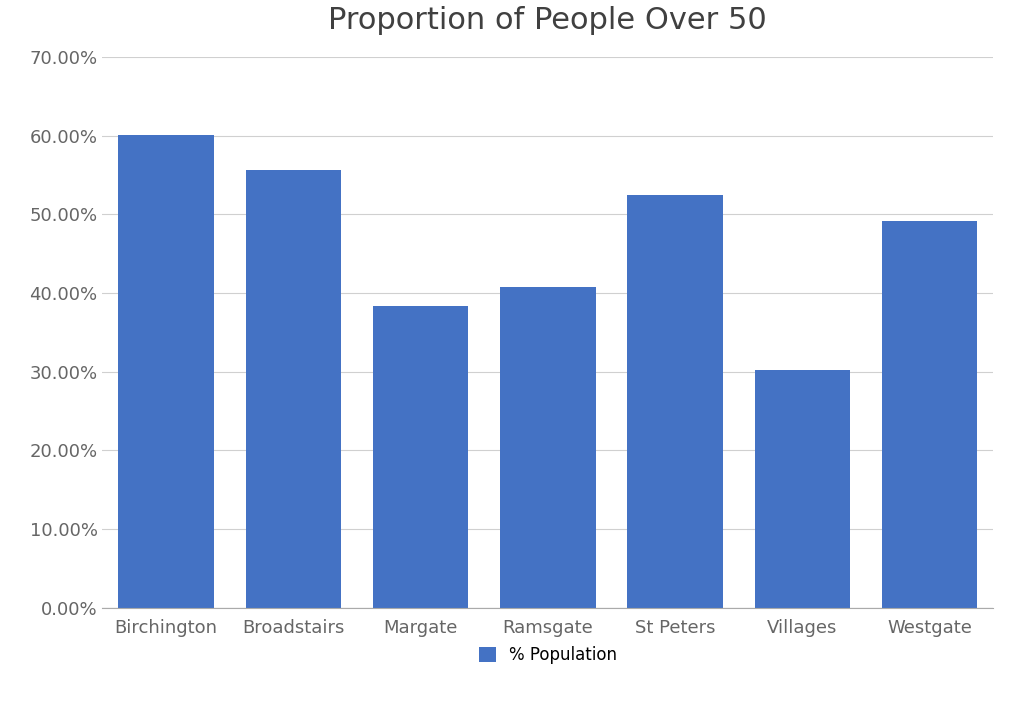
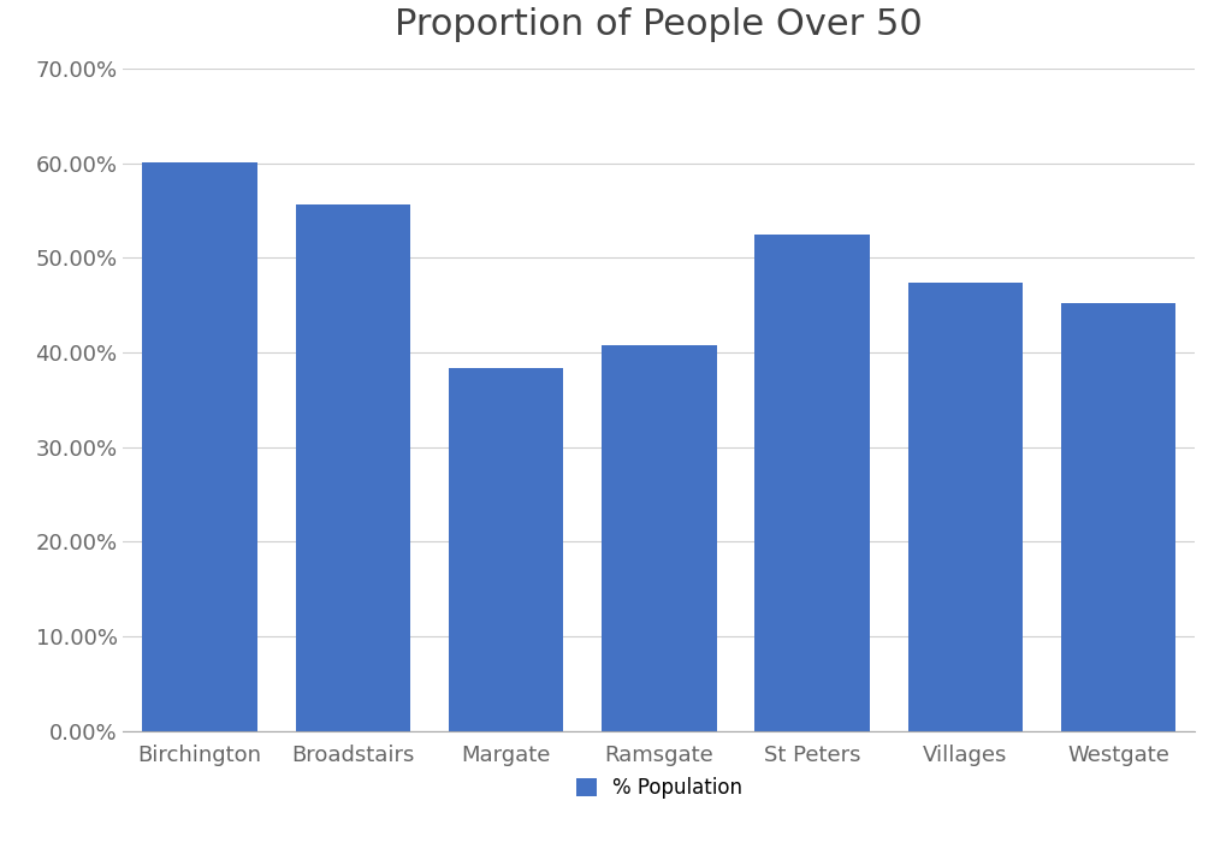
Villages: 30.2% -> 47.4%
Westgate: 49.2% -> 45.2%
